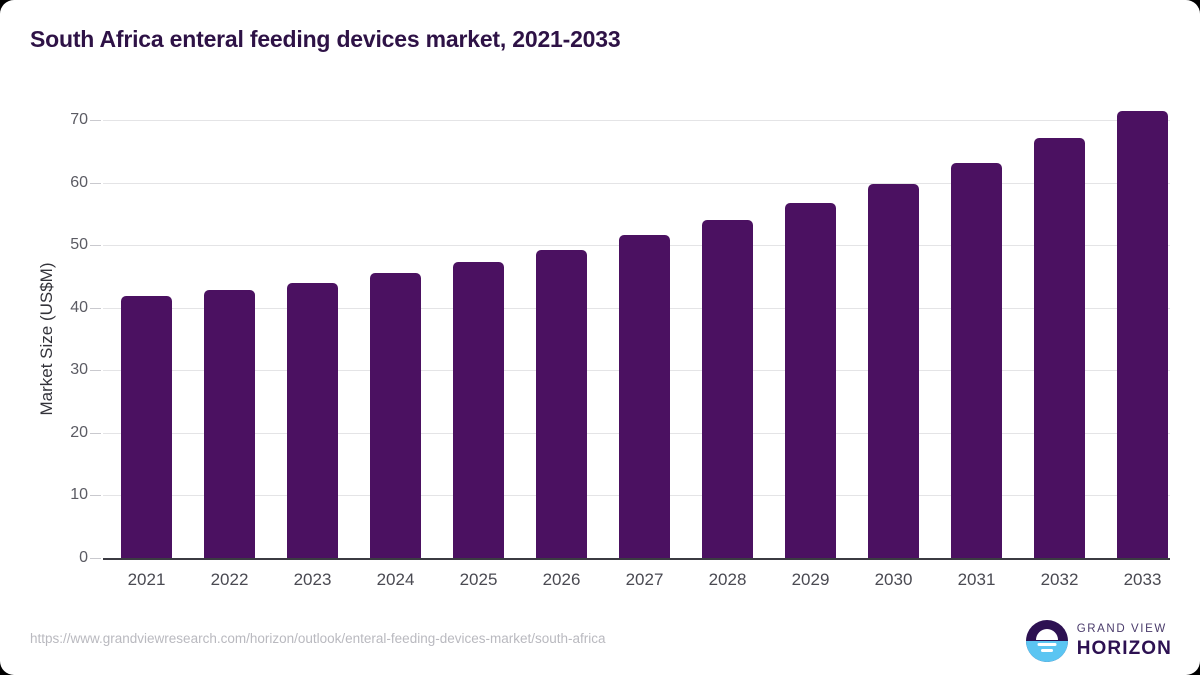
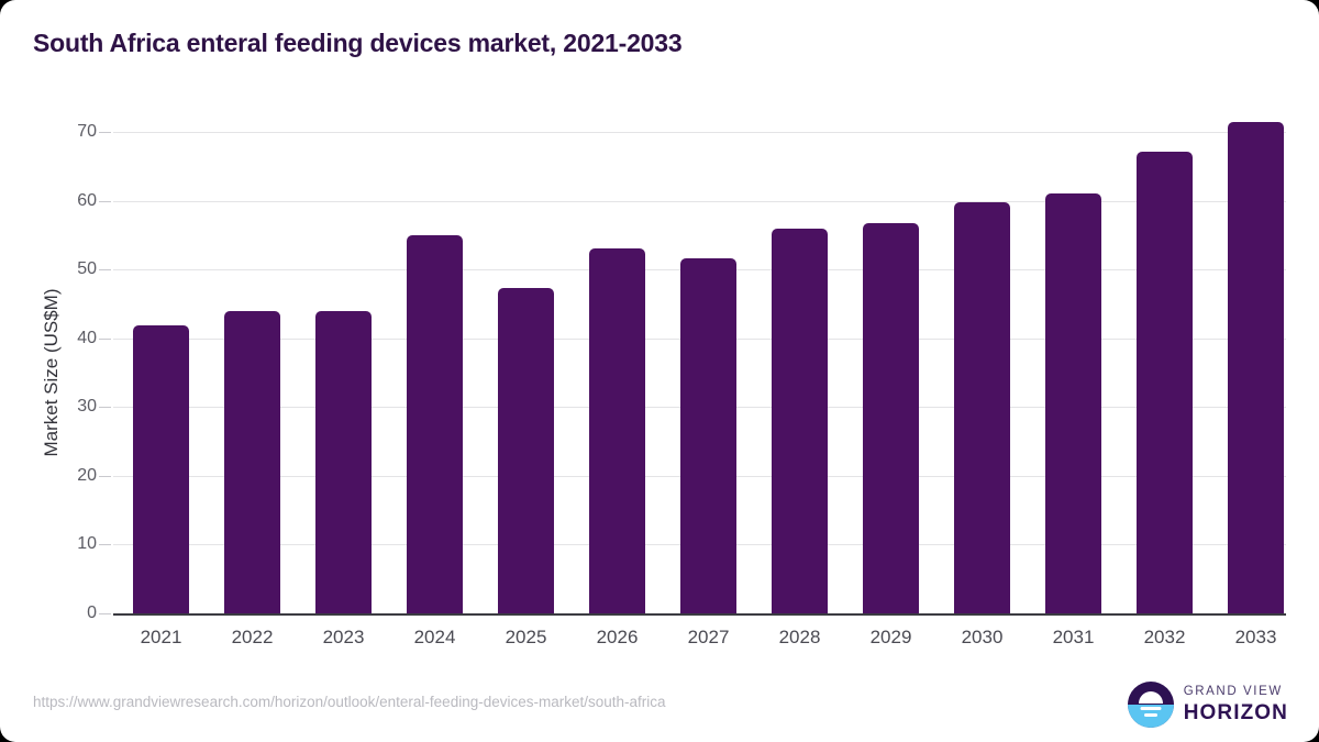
2022: 43 -> 44
2024: 46 -> 55
2026: 49 -> 53
2028: 54 -> 56
2031: 63 -> 61
